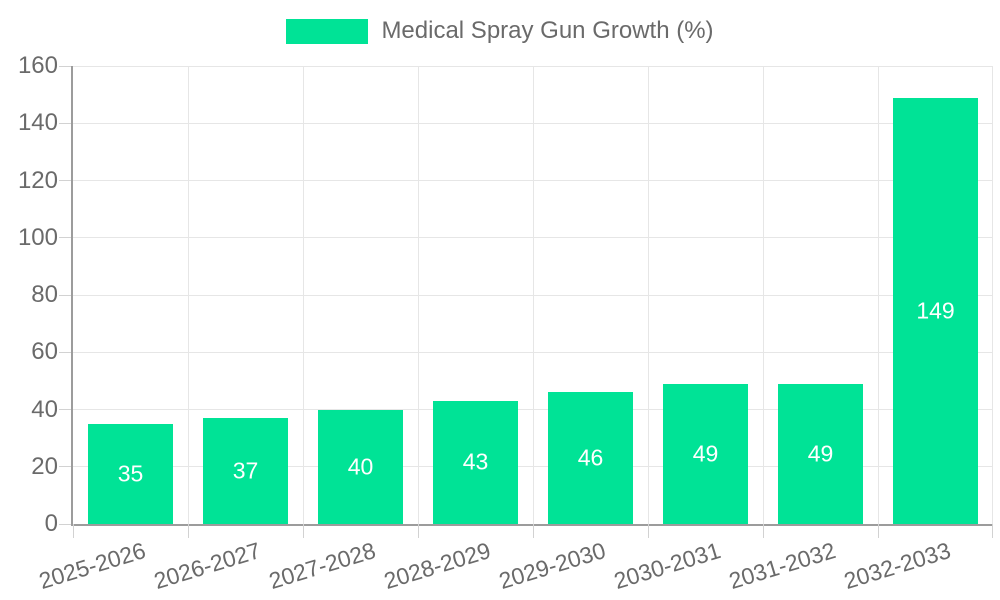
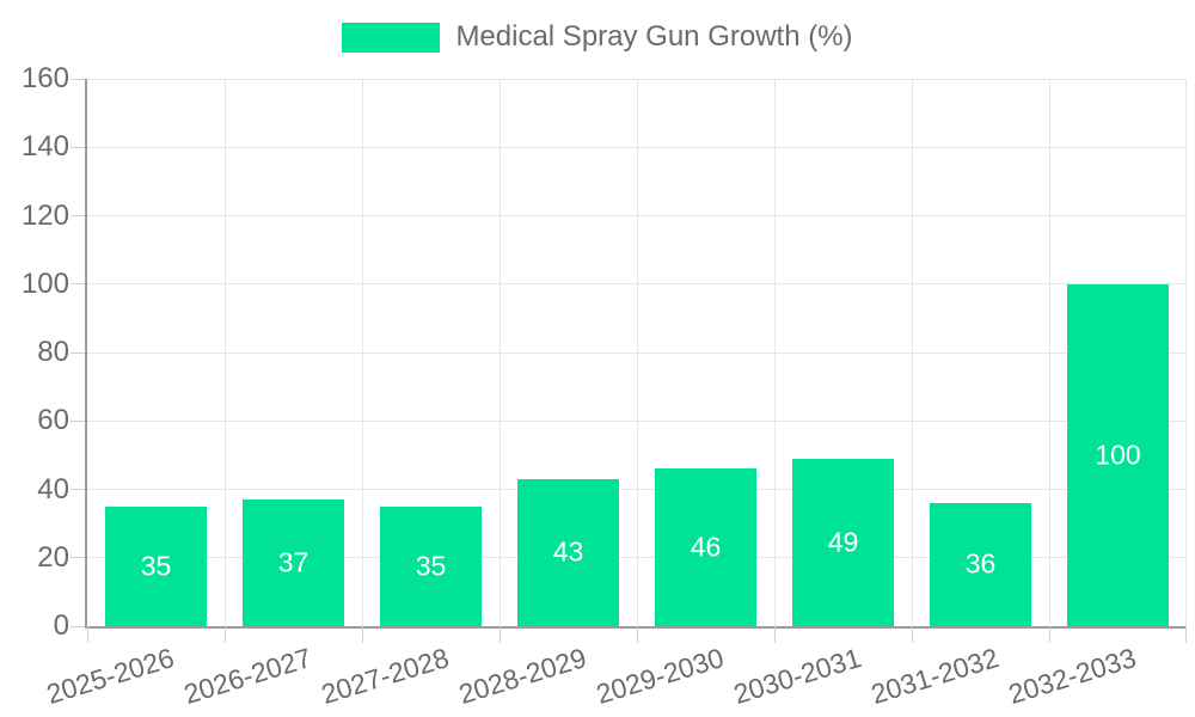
2027-2028: 40 -> 35
2031-2032: 49 -> 36
2032-2033: 149 -> 100
